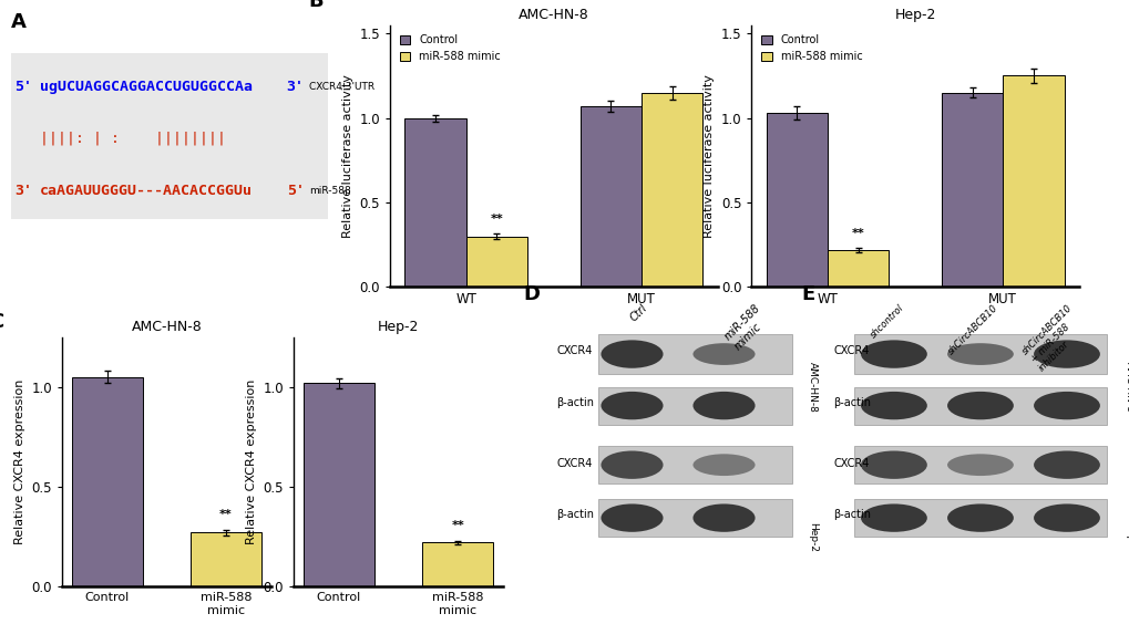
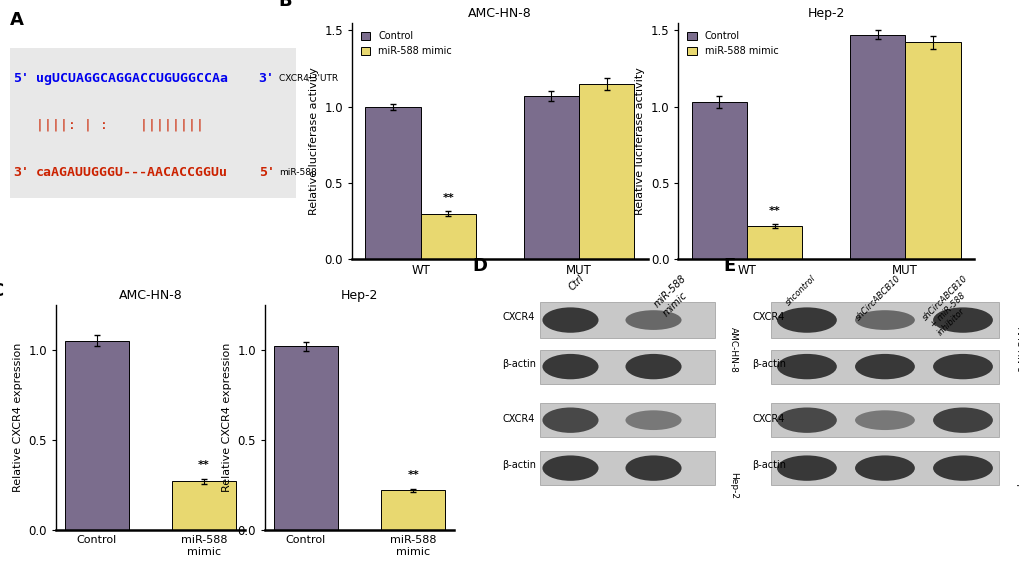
Control/MUT: 1.15 -> 1.47
miR-588 mimic/MUT: 1.25 -> 1.42
